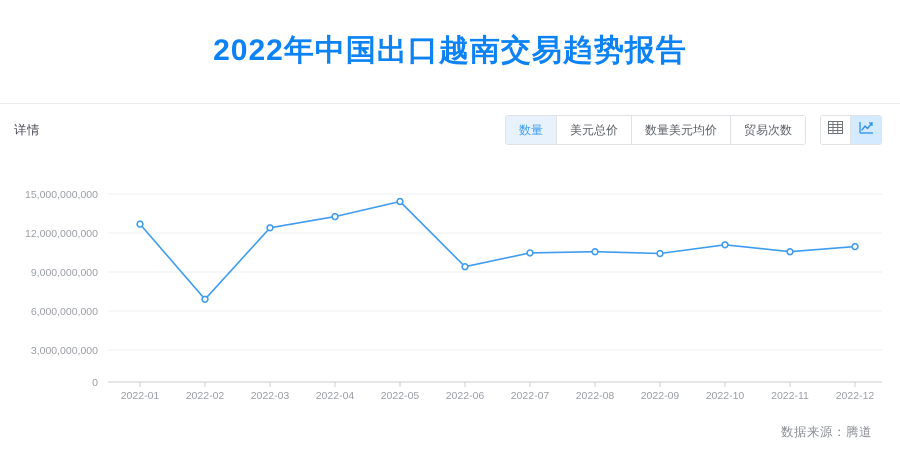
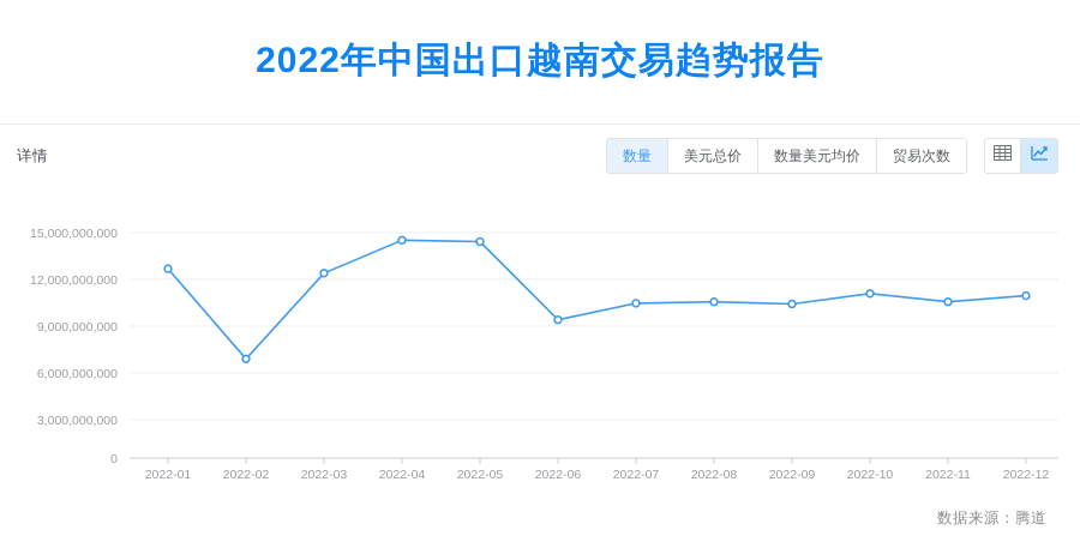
2022-04: 13200000000 -> 14500000000
